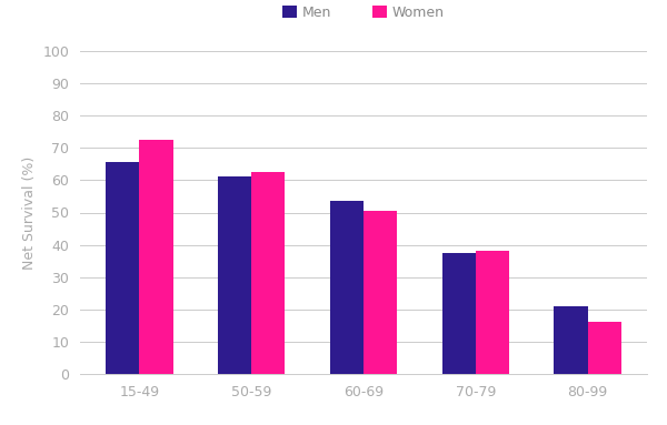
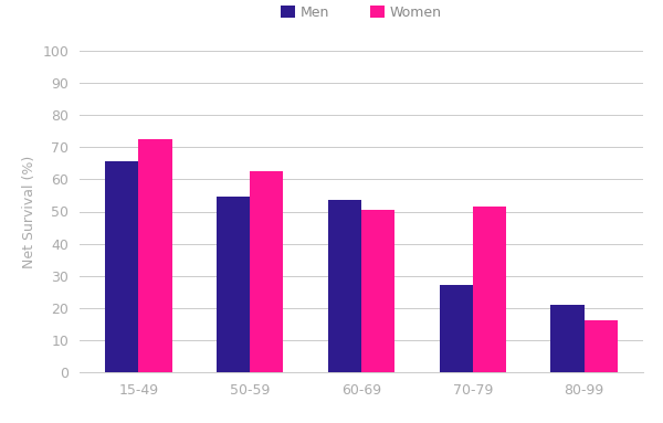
Men/50-59: 61.0 -> 54.5
Men/70-79: 37.5 -> 27.0
Women/70-79: 38.0 -> 51.5
